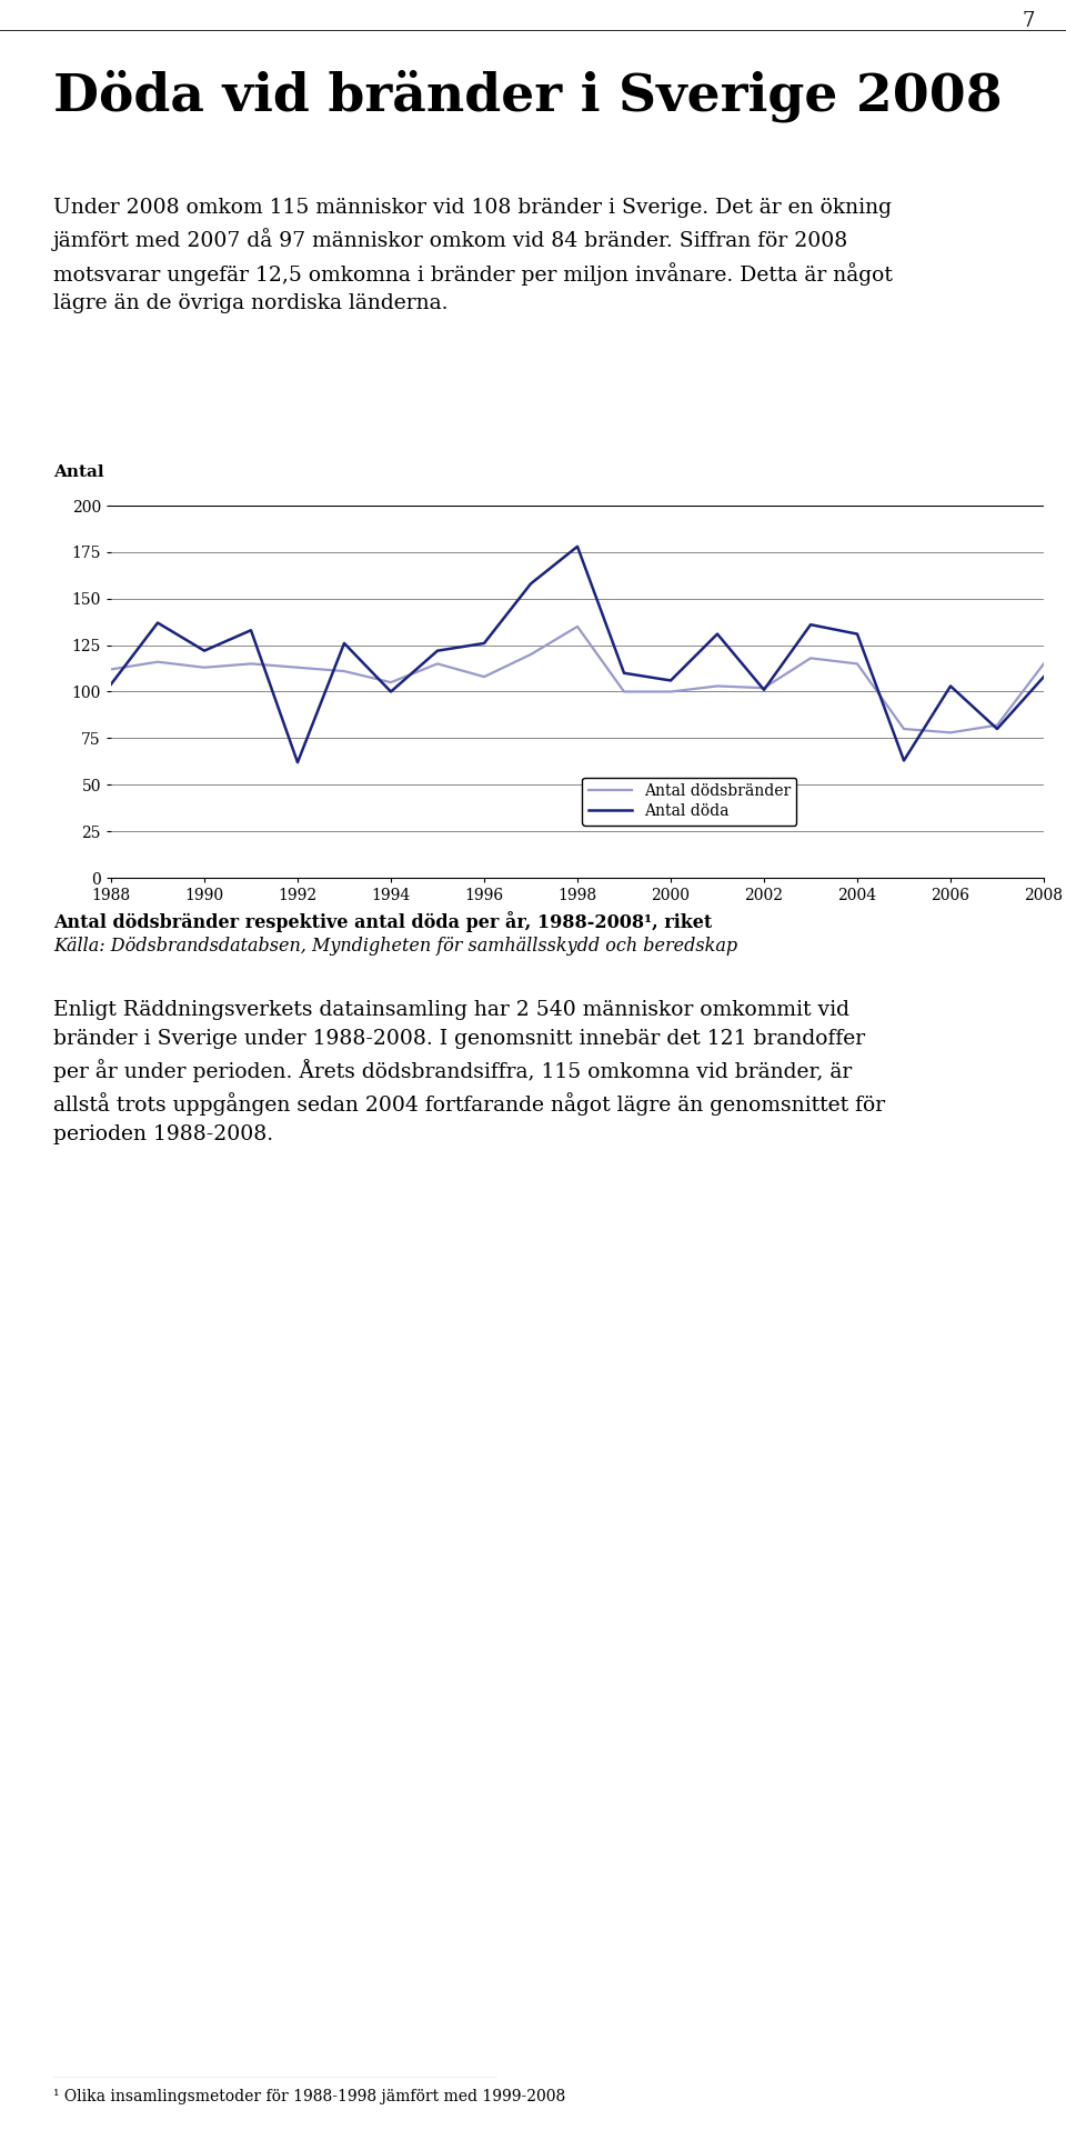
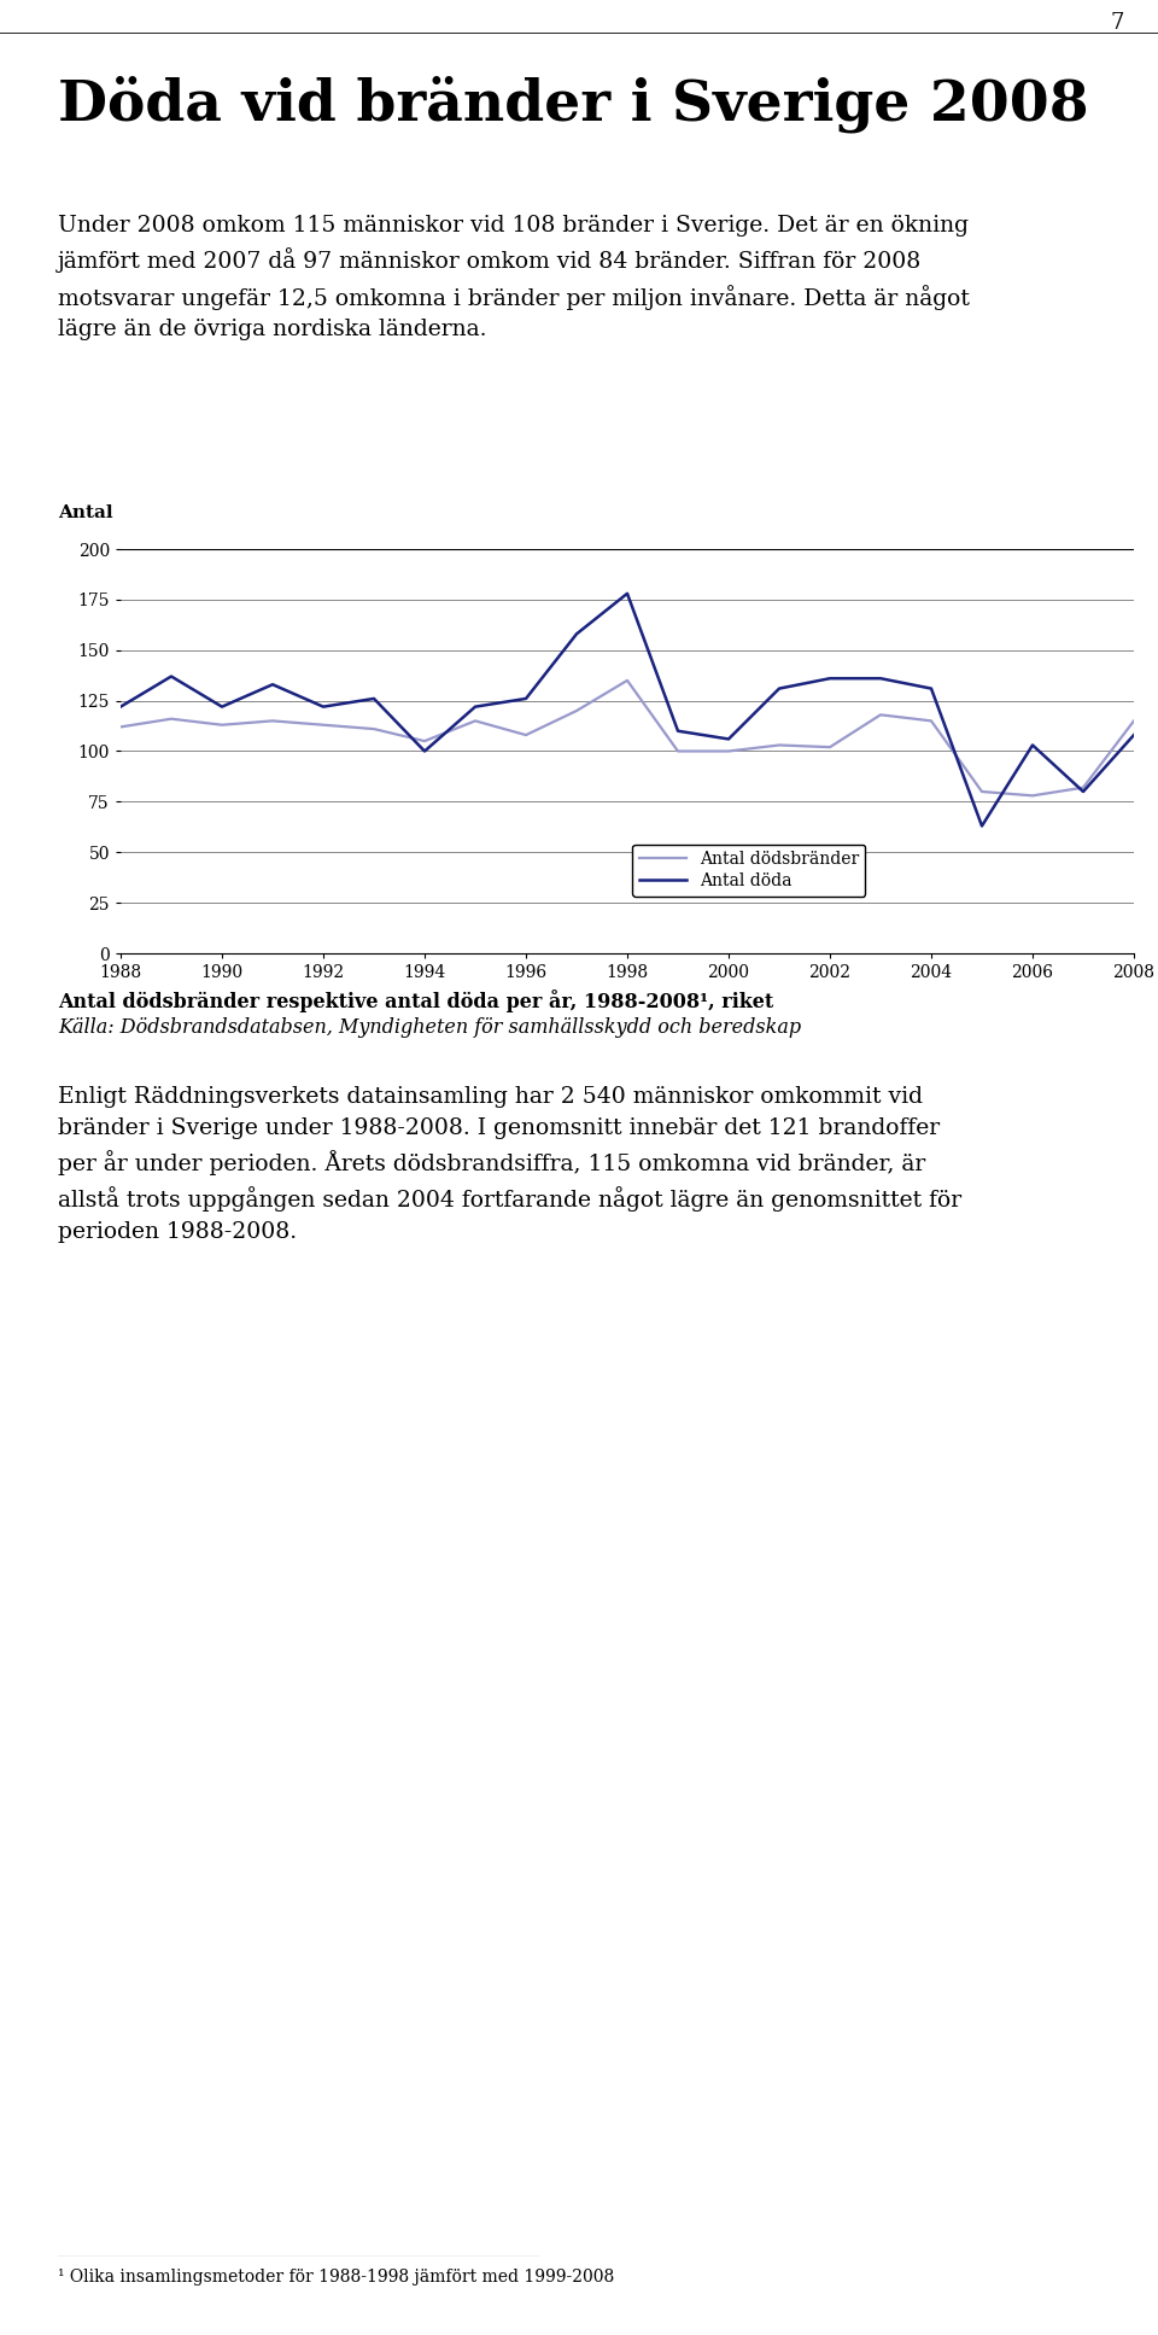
Antal döda/1988: 104 -> 122
Antal döda/1992: 62 -> 122
Antal döda/2002: 101 -> 136
